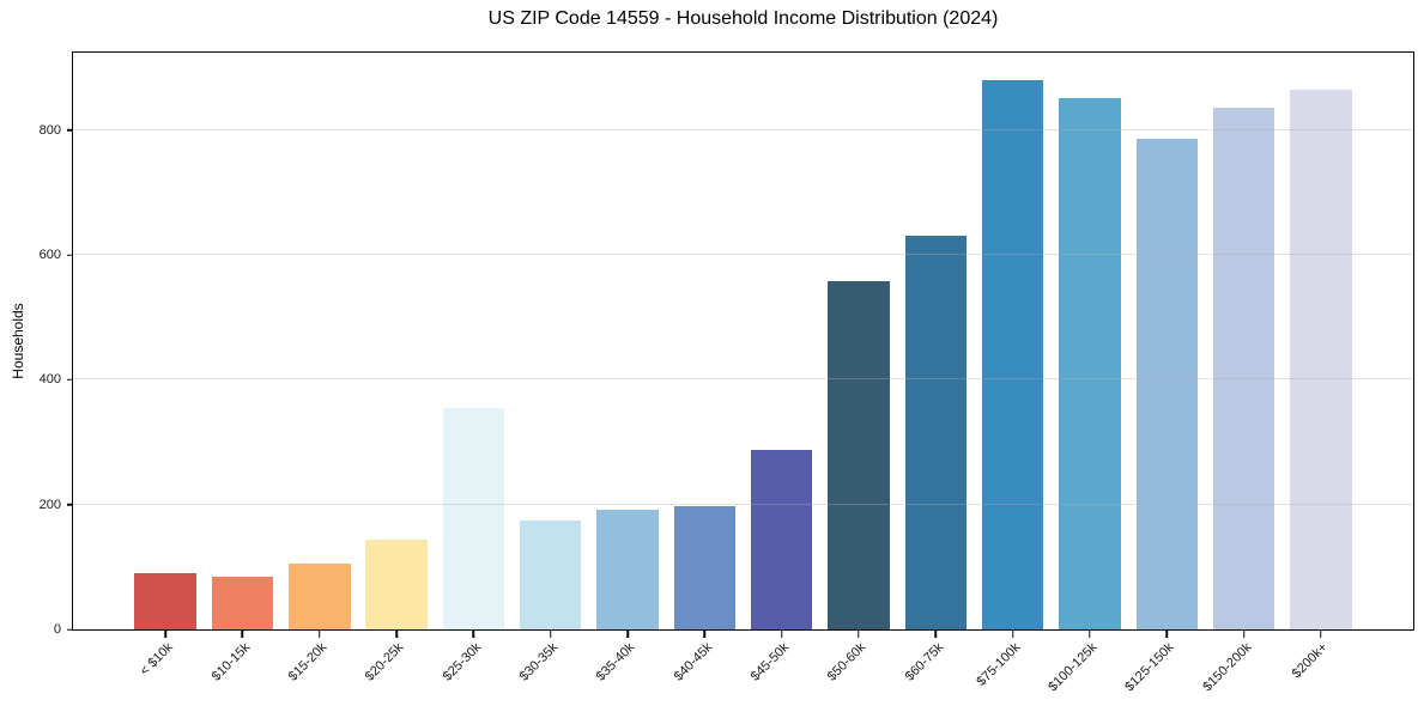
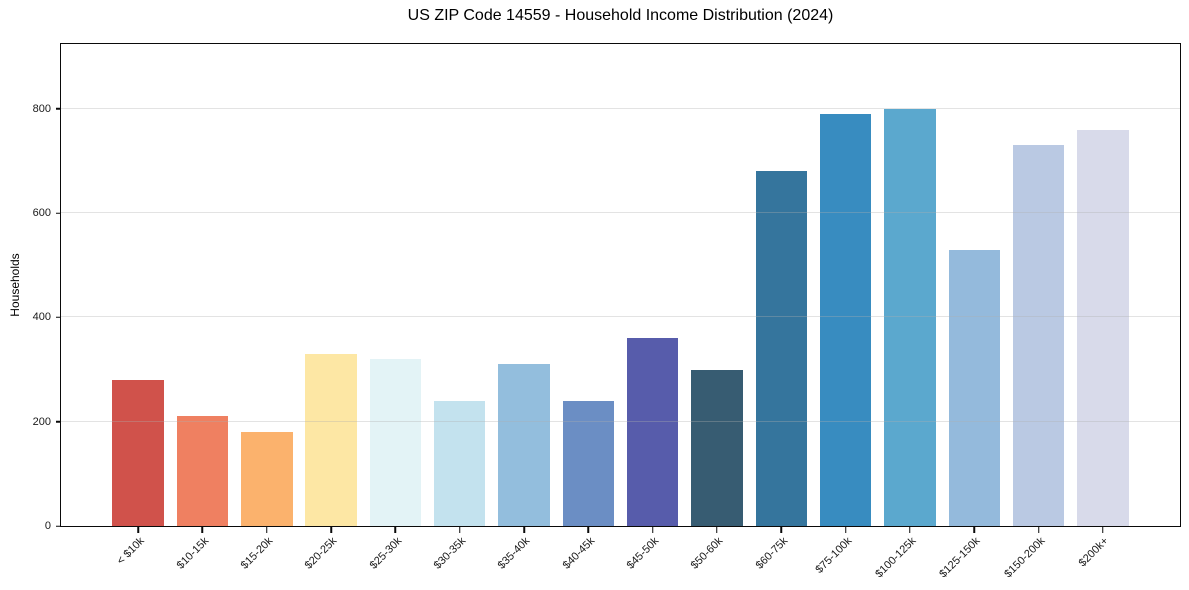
< $10k: 90 -> 280
$10-15k: 80 -> 210
$15-20k: 110 -> 180
$20-25k: 140 -> 330
$25-30k: 360 -> 320
$30-35k: 180 -> 240
$35-40k: 190 -> 310
$40-45k: 200 -> 240
$45-50k: 290 -> 360
$50-60k: 560 -> 300
$60-75k: 630 -> 680
$75-100k: 880 -> 790
$100-125k: 850 -> 800
$125-150k: 790 -> 530
$150-200k: 840 -> 730
$200k+: 860 -> 760
